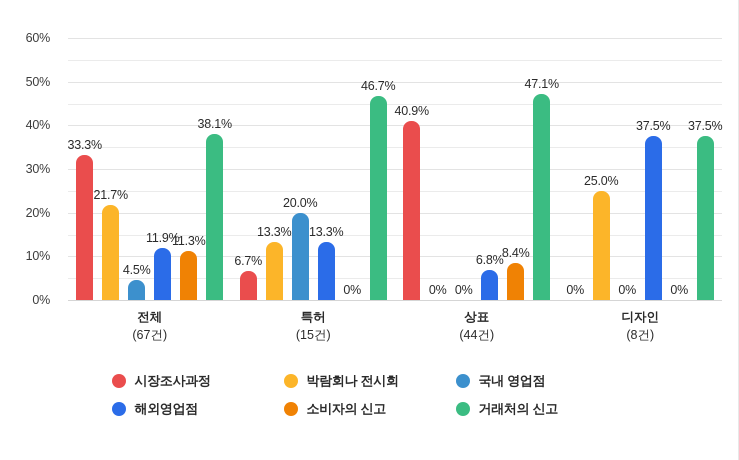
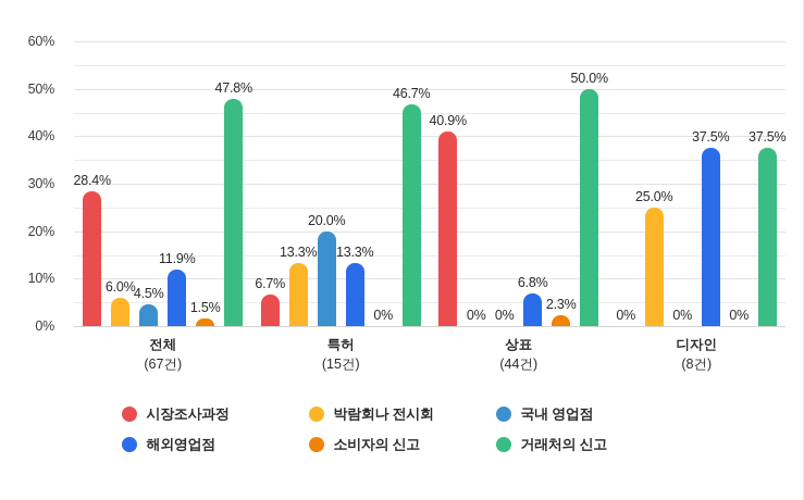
시장조사과정/전체: 33.3% -> 28.4%
박람회나 전시회/전체: 21.7% -> 6.0%
소비자의 신고/전체: 11.3% -> 1.5%
거래처의 신고/전체: 38.1% -> 47.8%
소비자의 신고/상표: 8.4% -> 2.3%
거래처의 신고/상표: 47.1% -> 50.0%
